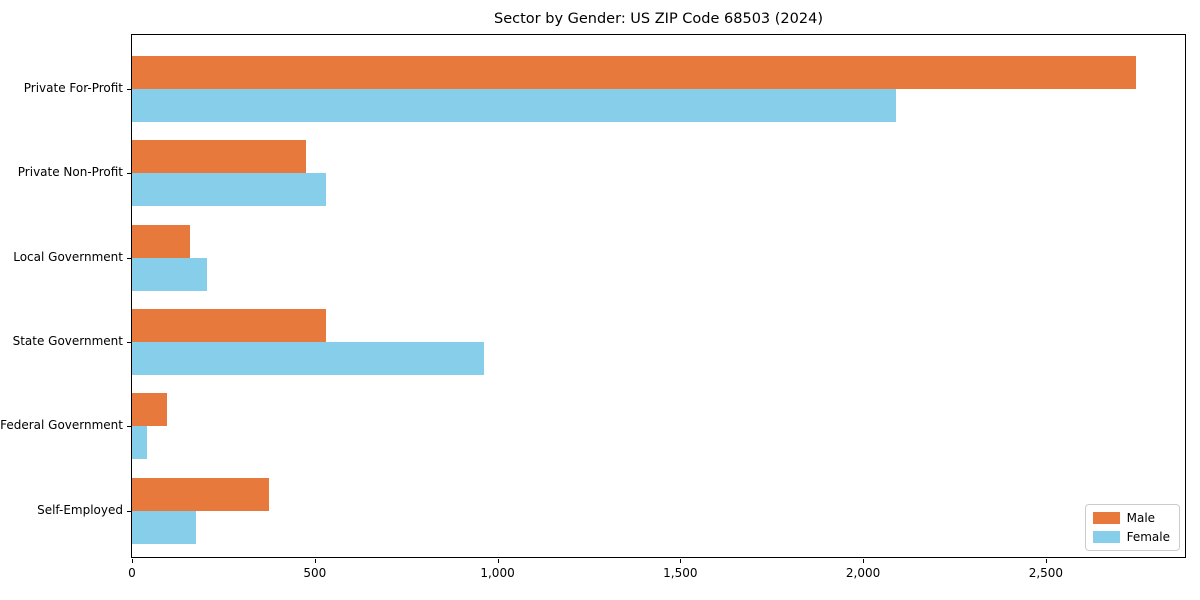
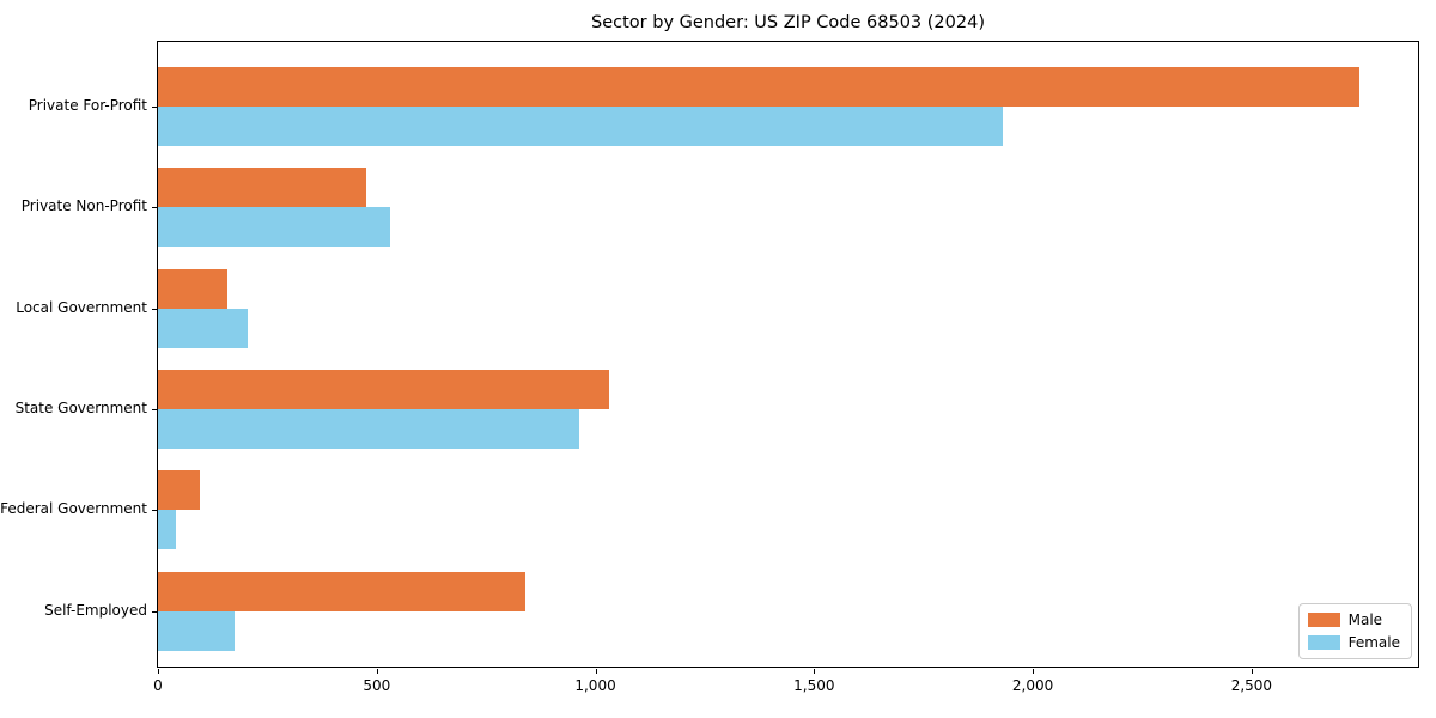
Female/Private For-Profit: 2090 -> 1930
Male/State Government: 530 -> 1030
Male/Self-Employed: 380 -> 840
